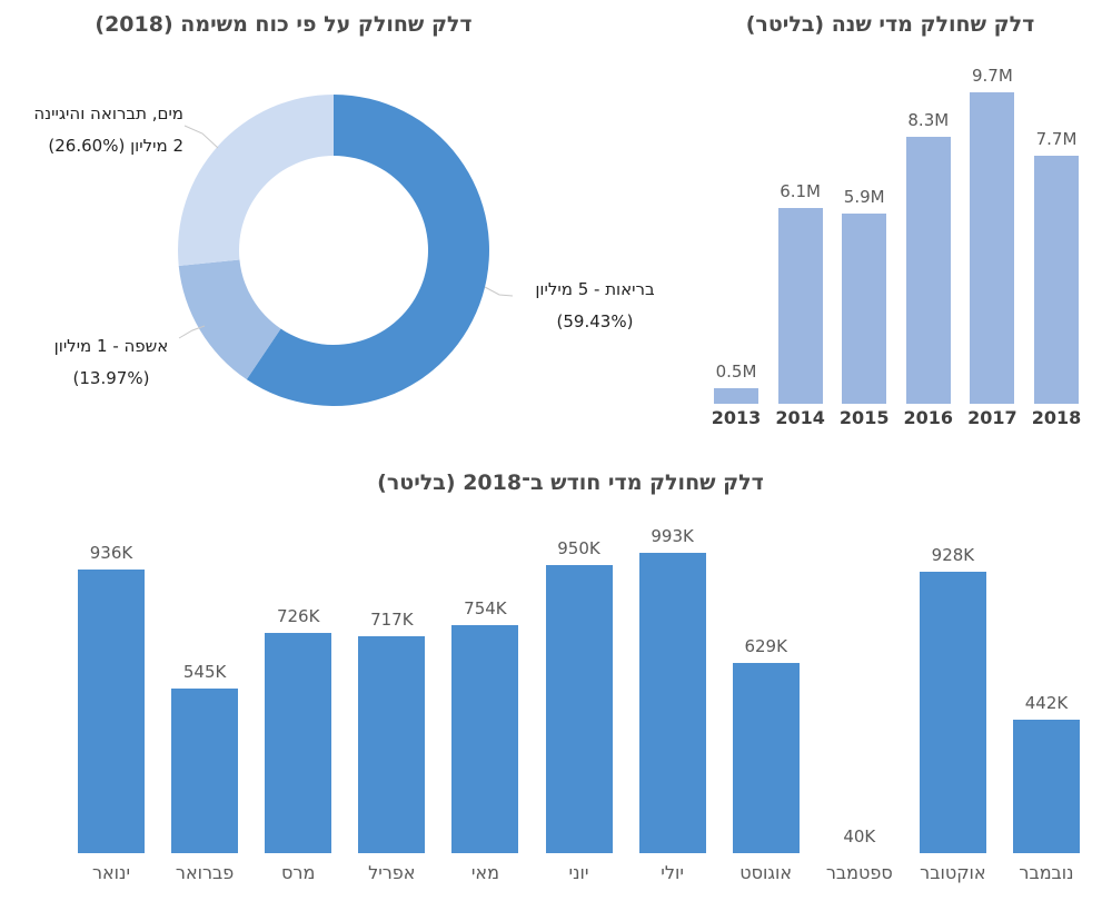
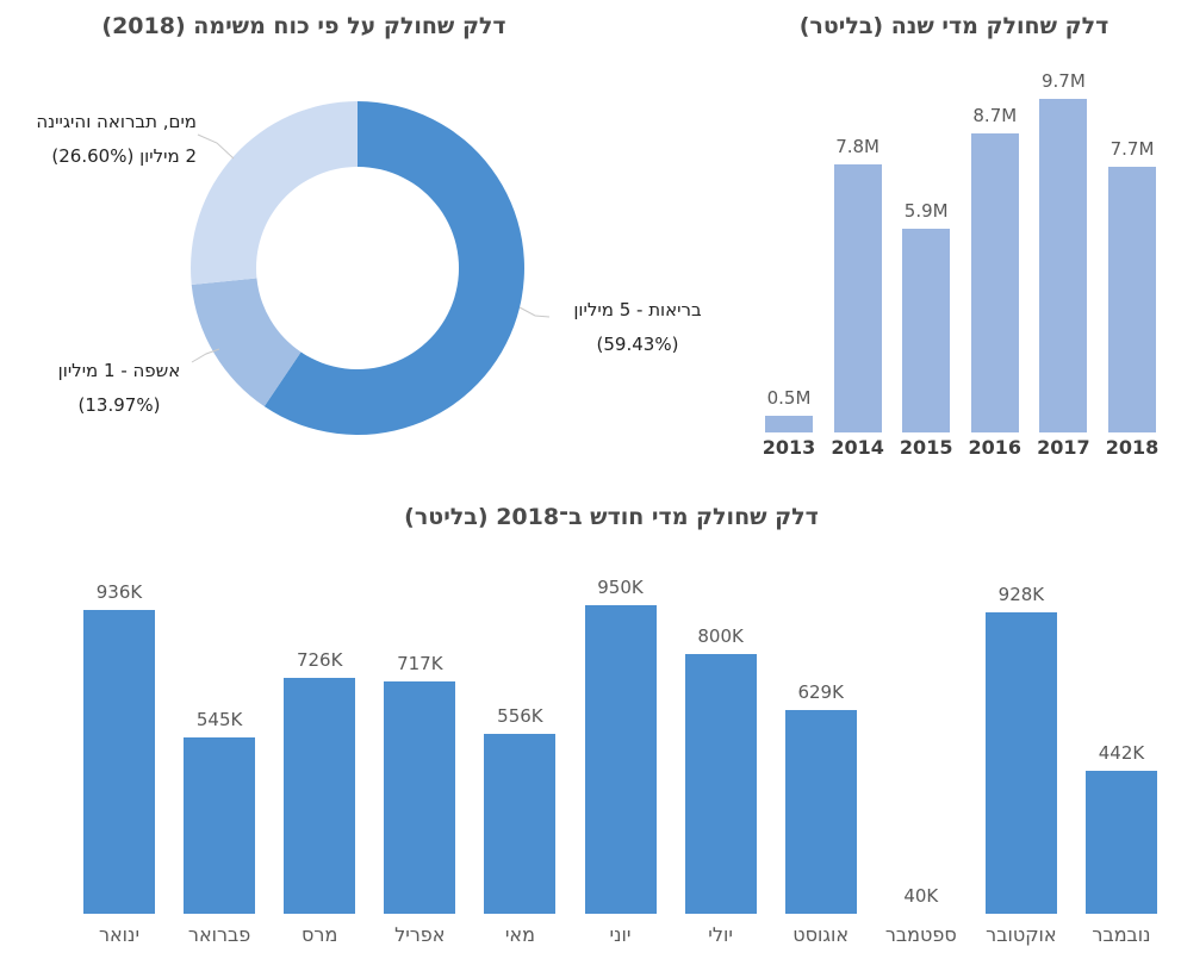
דלק שחולק מדי שנה (בליטר)/2014: 6.1M -> 7.8M
דלק שחולק מדי שנה (בליטר)/2016: 8.3M -> 8.7M
דלק שחולק מדי חודש ב־2018 (בליטר)/מאי: 754K -> 556K
דלק שחולק מדי חודש ב־2018 (בליטר)/יולי: 993K -> 800K
